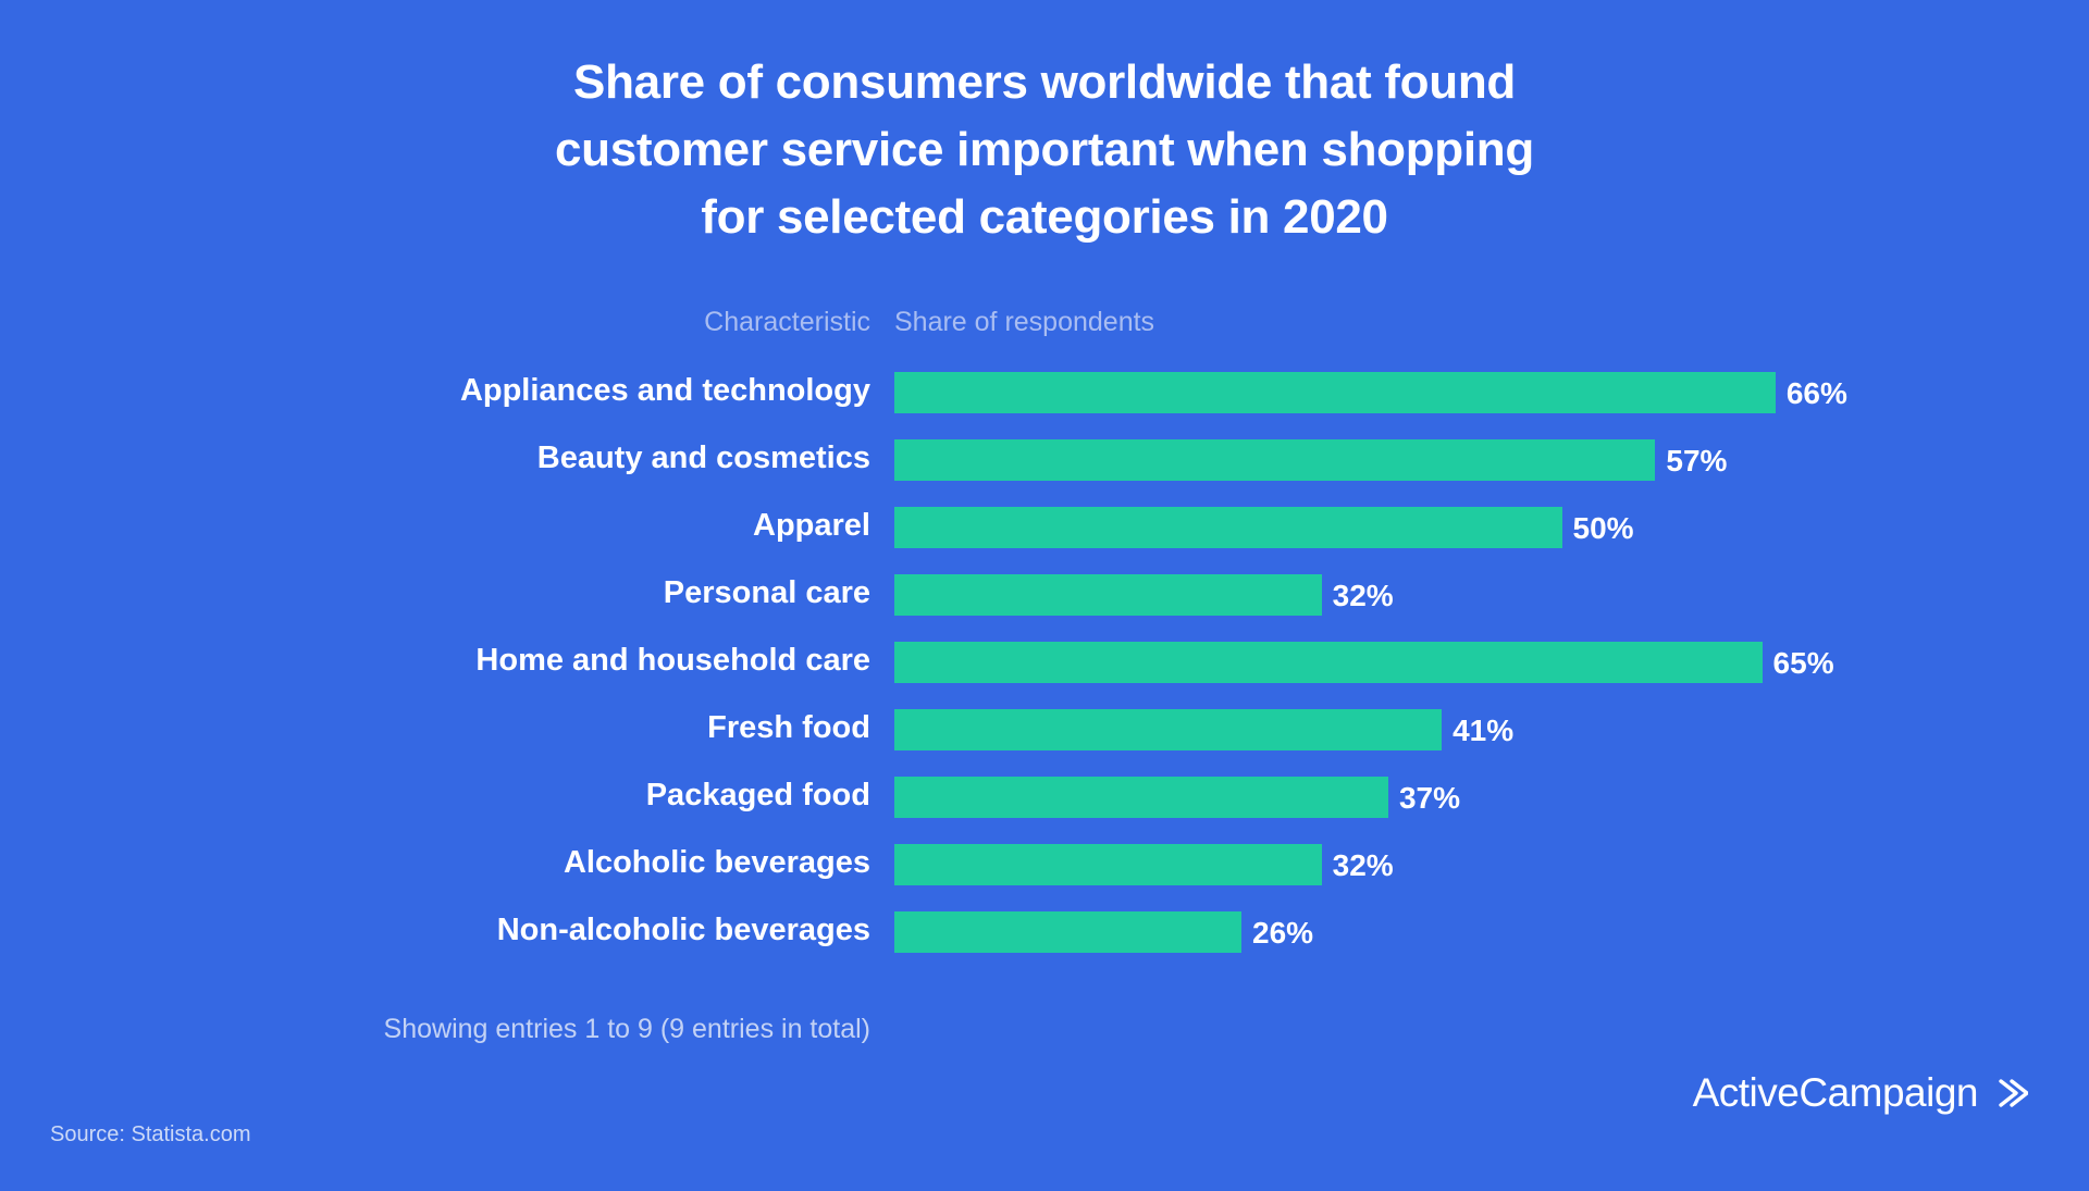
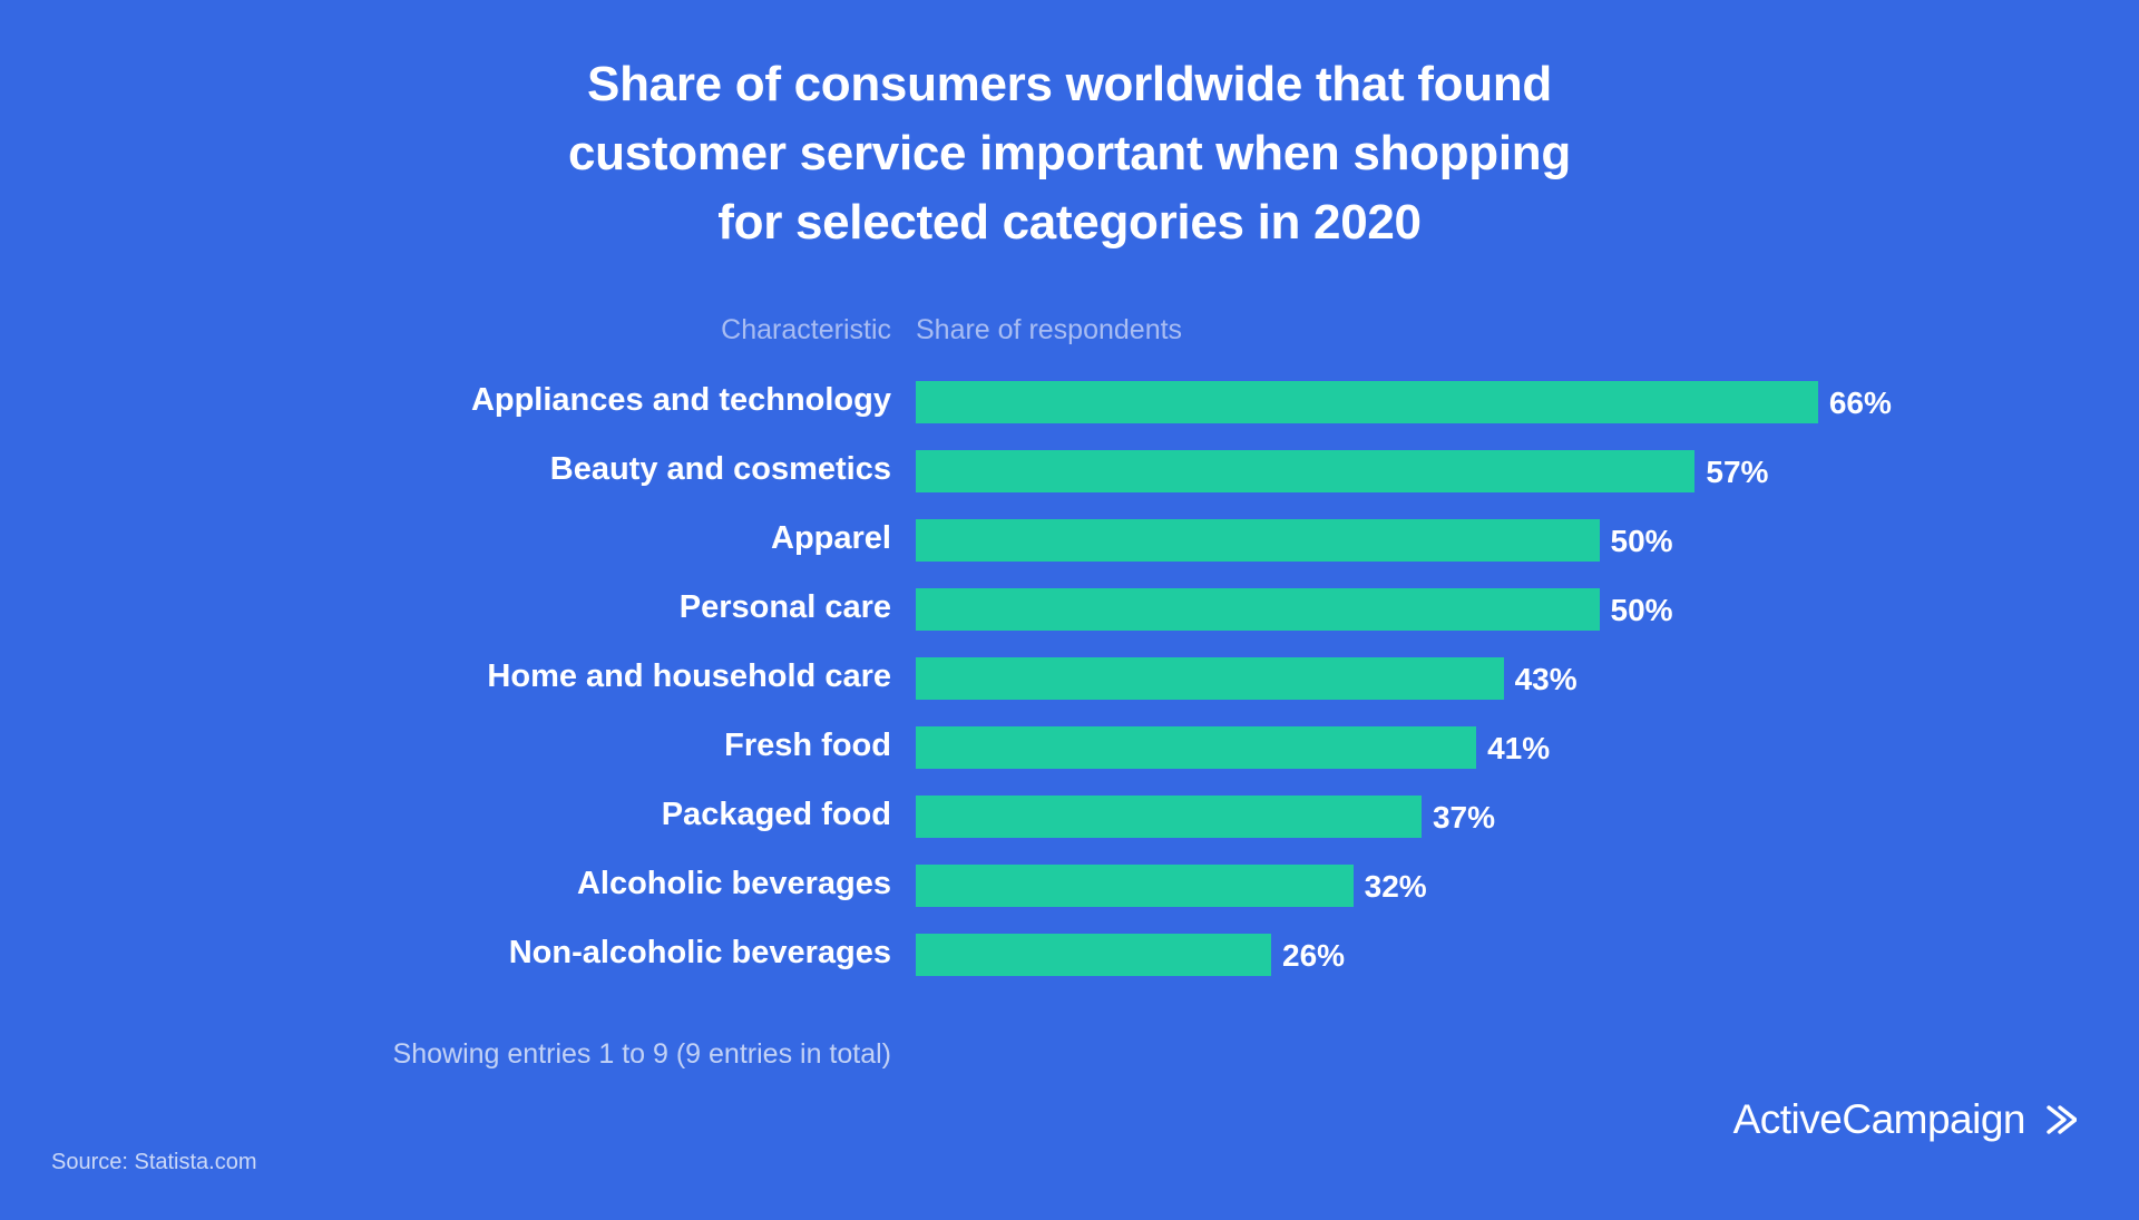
Personal care: 32% -> 50%
Home and household care: 65% -> 43%
